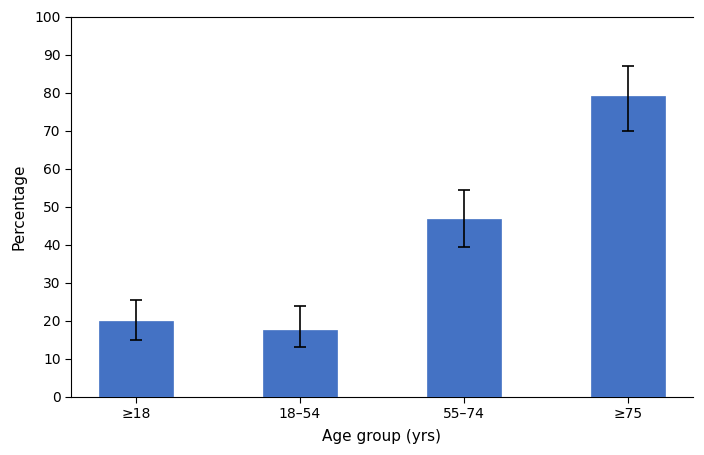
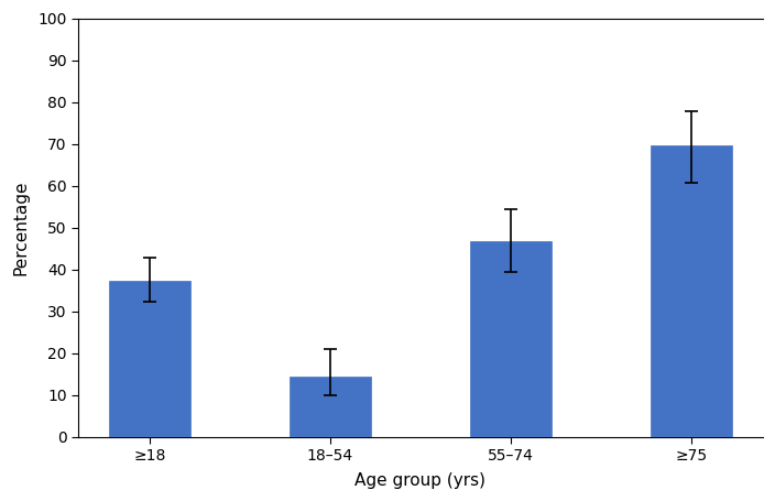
≥18: 20.0 -> 37.2
18–54: 17.5 -> 14.4
≥75: 79.0 -> 69.7
